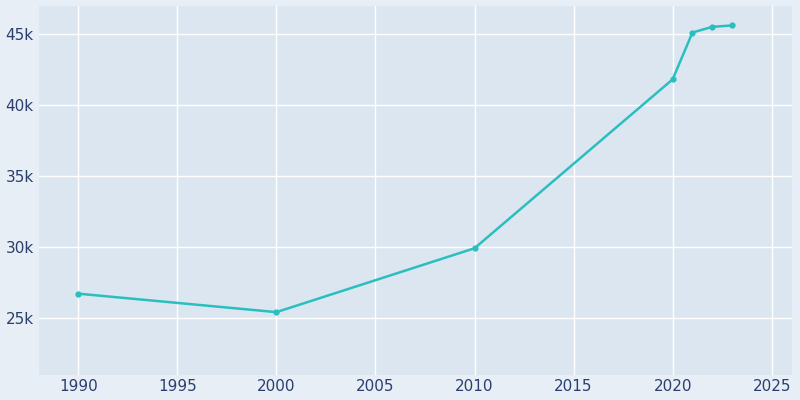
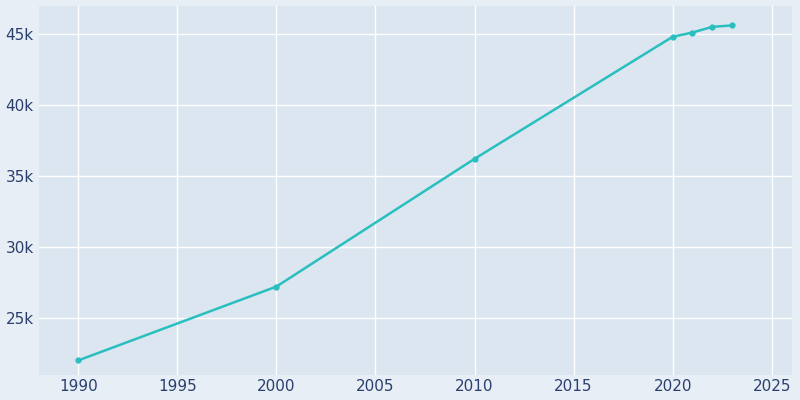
1990: 26.7k -> 22.0k
2000: 25.4k -> 27.2k
2010: 29.9k -> 36.2k
2020: 41.8k -> 44.8k
